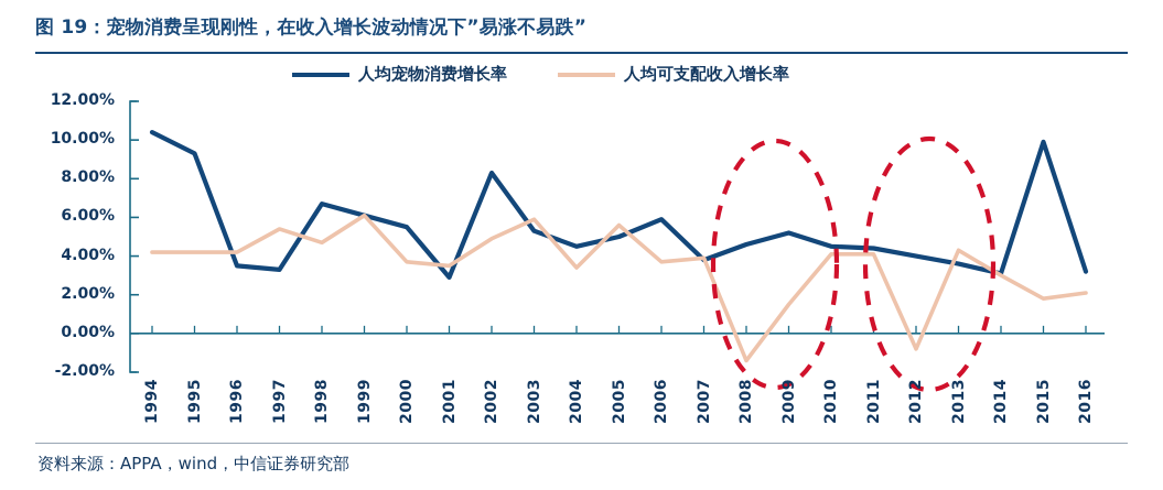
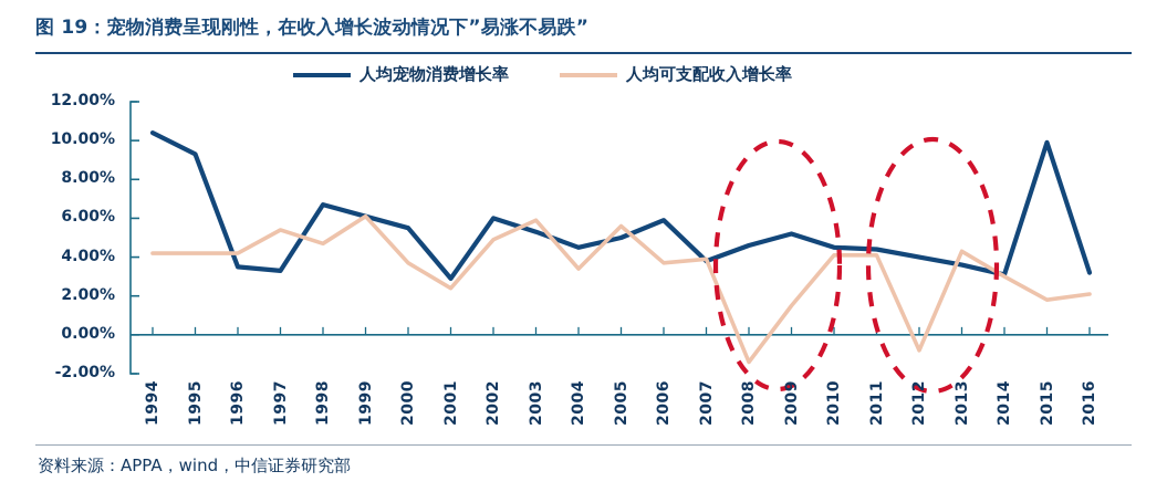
人均可支配收入增长率/2001: 3.5% -> 2.4%
人均宠物消费增长率/2002: 8.3% -> 6.0%
